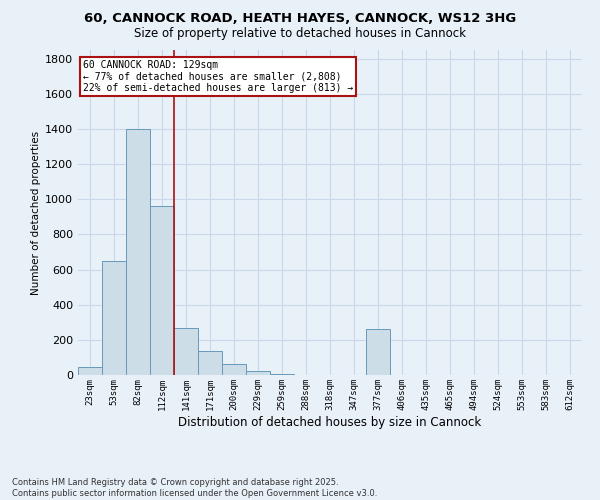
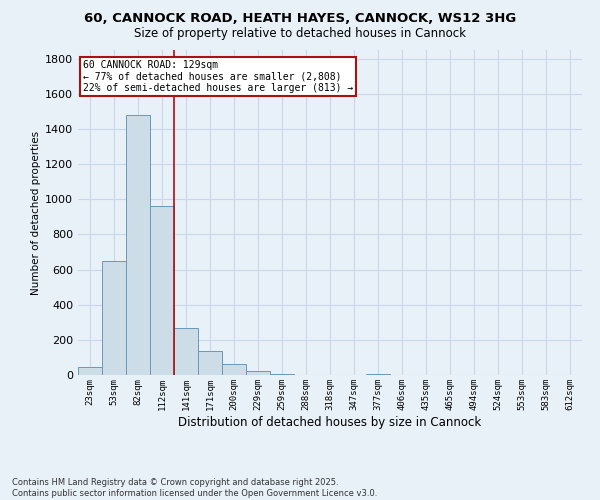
82sqm: 1400 -> 1480
377sqm: 260 -> 0
